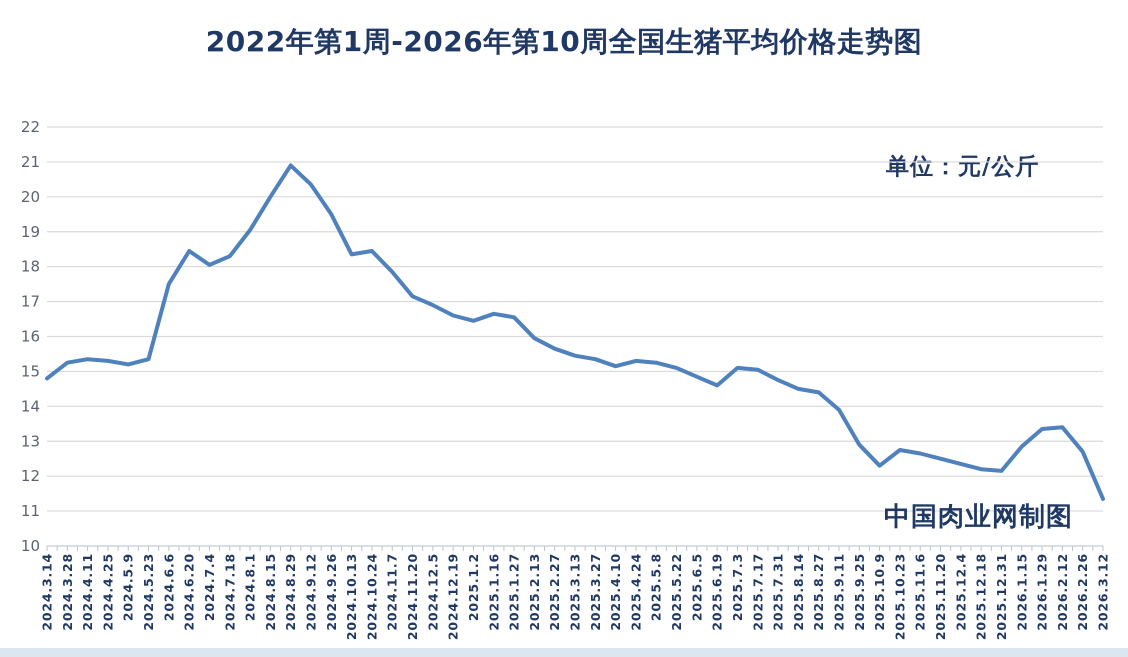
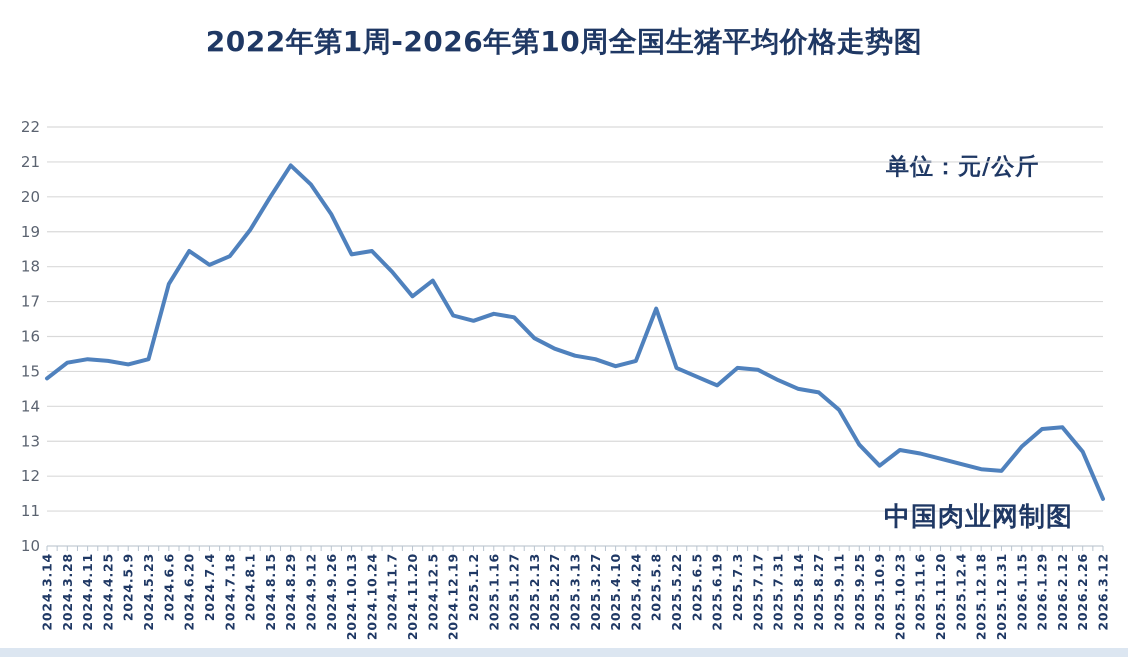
2024.12.5: 16.9 -> 17.6
2025.5.8: 15.2 -> 16.8
